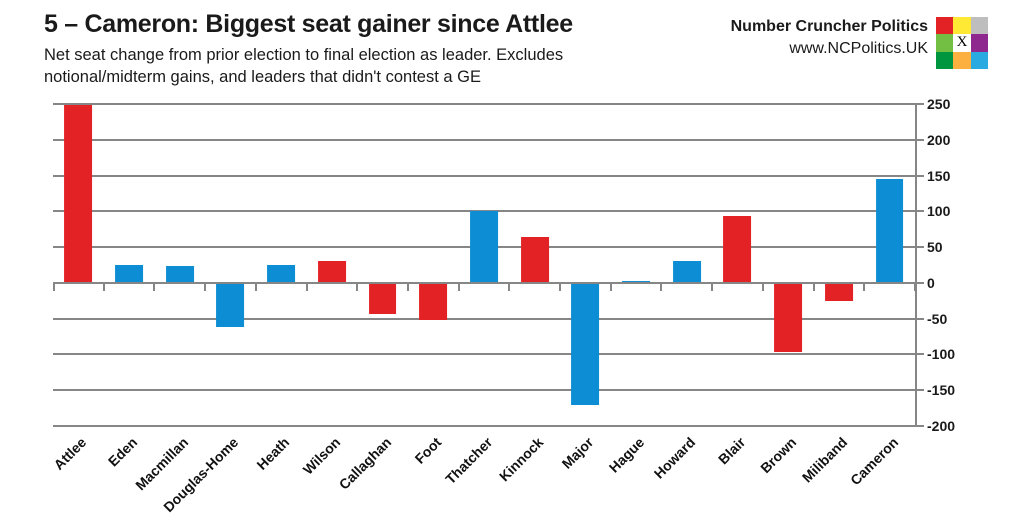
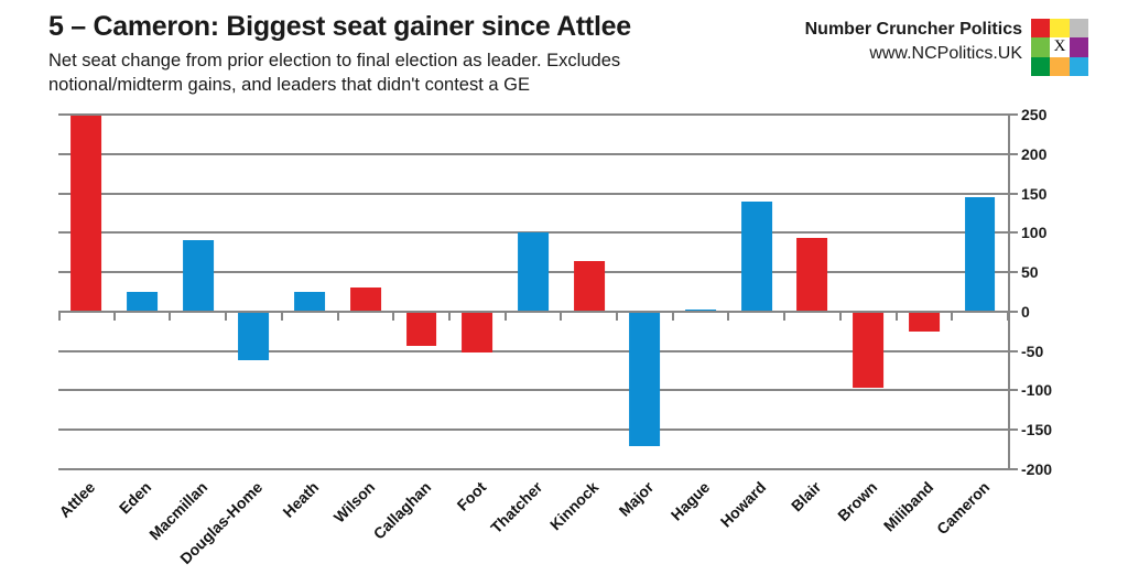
Macmillan: 20 -> 90
Howard: 30 -> 140
